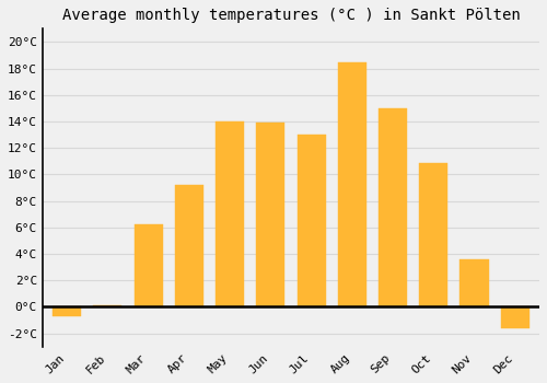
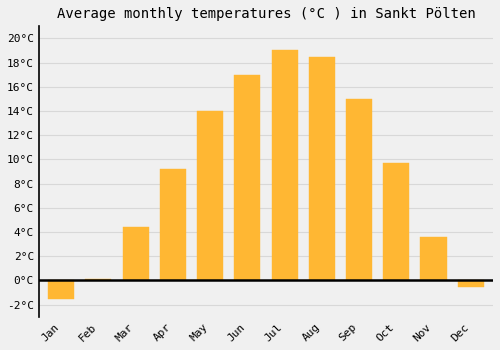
Jan: -0.7°C -> -1.5°C
Mar: 6.2°C -> 4.4°C
Jun: 13.9°C -> 17.0°C
Jul: 13.0°C -> 19.0°C
Oct: 10.9°C -> 9.7°C
Dec: -1.6°C -> -0.5°C
